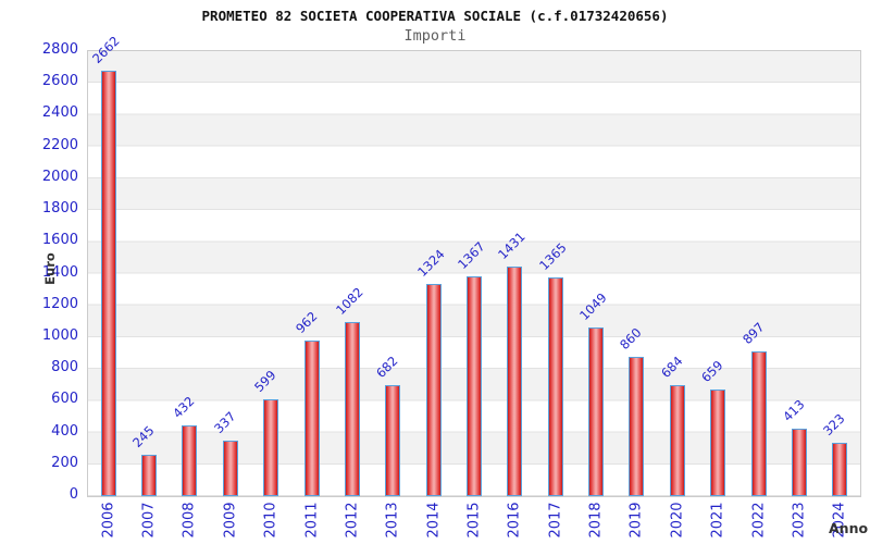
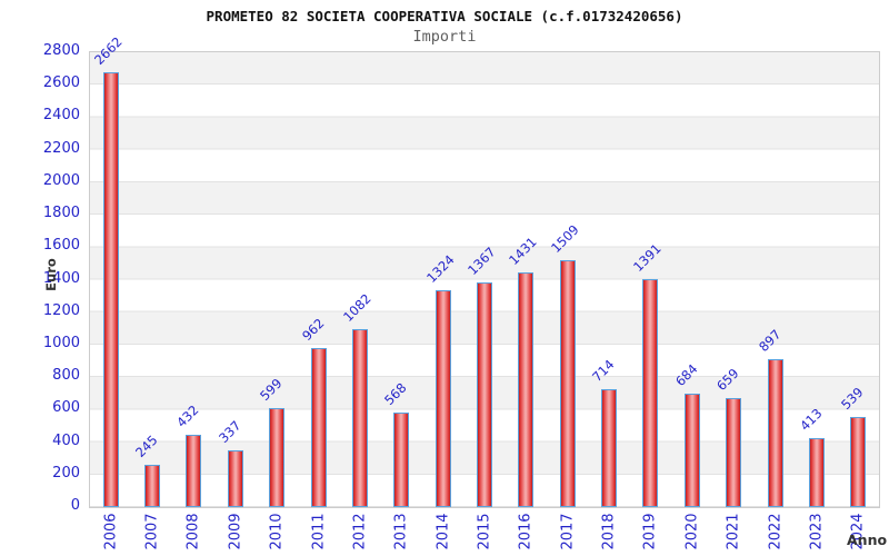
2013: 682 -> 568
2017: 1365 -> 1509
2018: 1049 -> 714
2019: 860 -> 1391
2024: 323 -> 539
